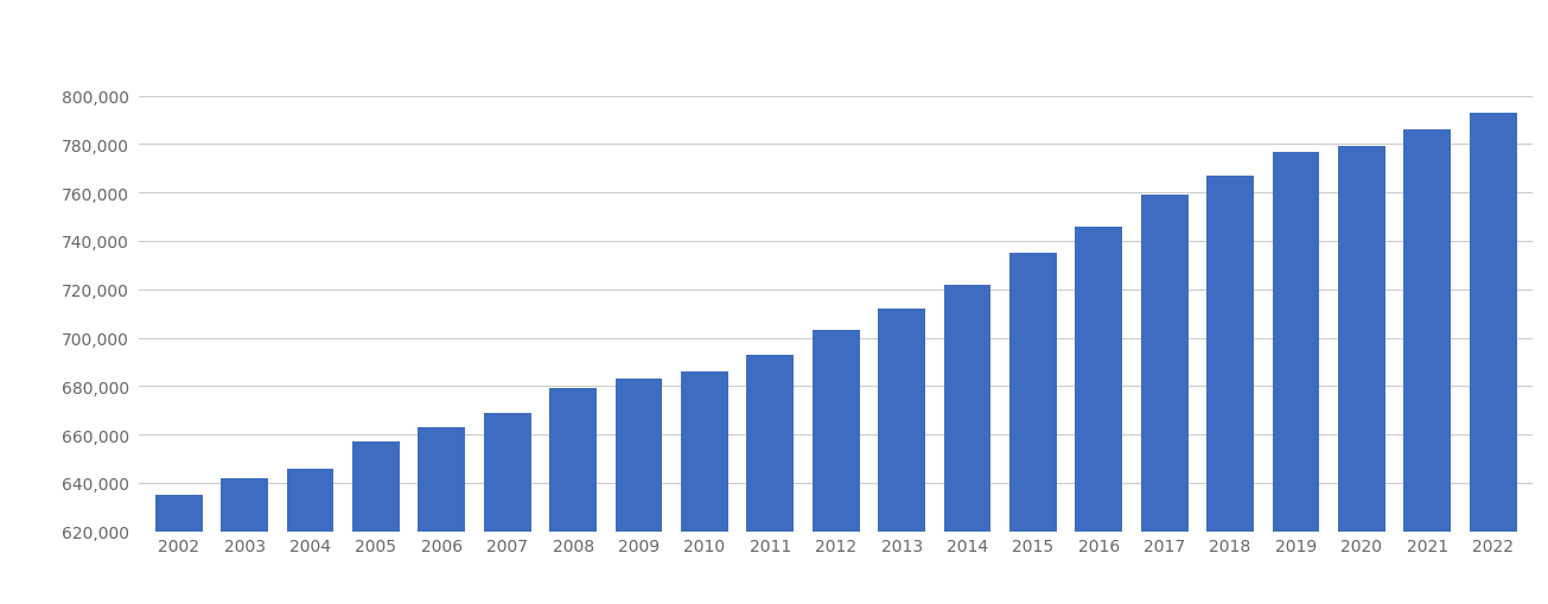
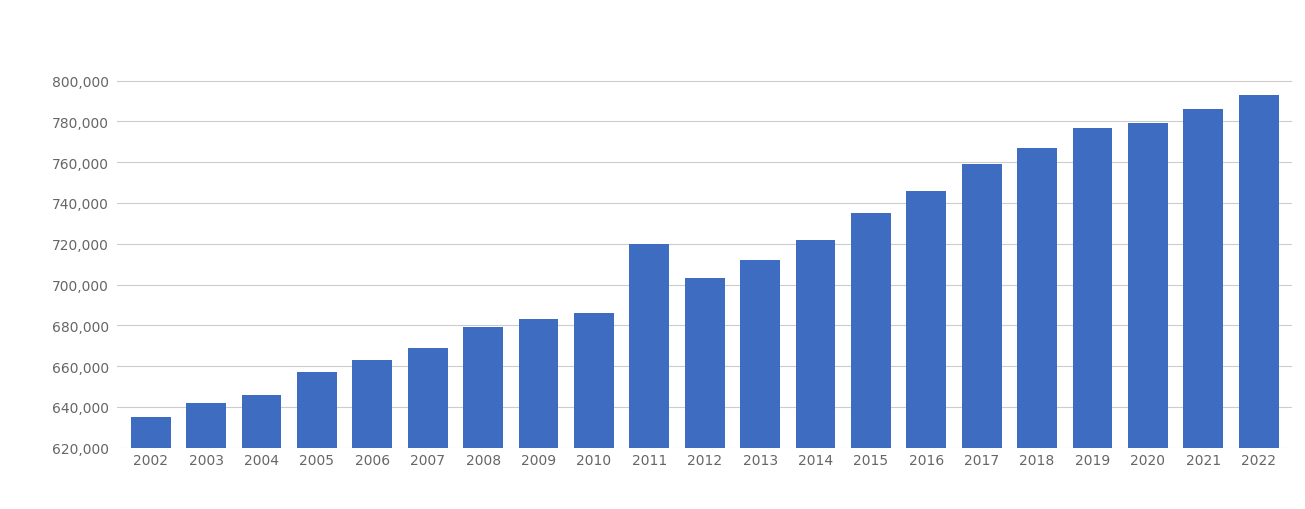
2011: 693,000 -> 720,000
